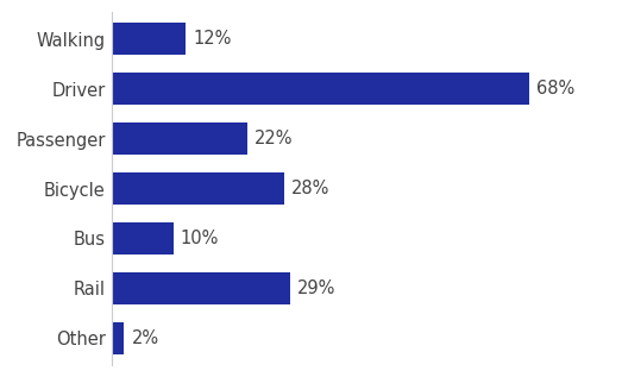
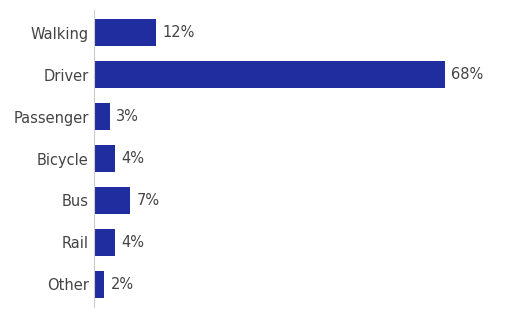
Passenger: 22% -> 3%
Bicycle: 28% -> 4%
Bus: 10% -> 7%
Rail: 29% -> 4%
